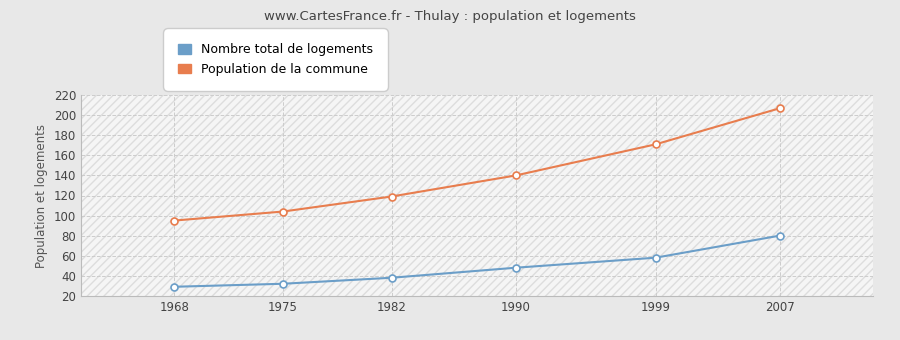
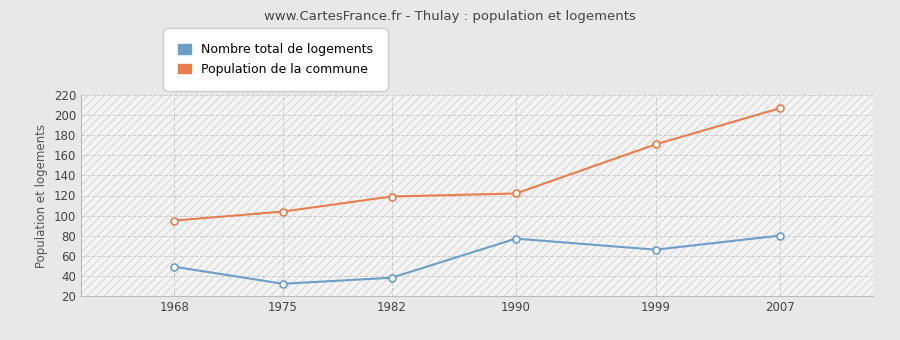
Nombre total de logements/1968: 29 -> 49
Nombre total de logements/1990: 48 -> 77
Population de la commune/1990: 140 -> 122
Nombre total de logements/1999: 58 -> 66
